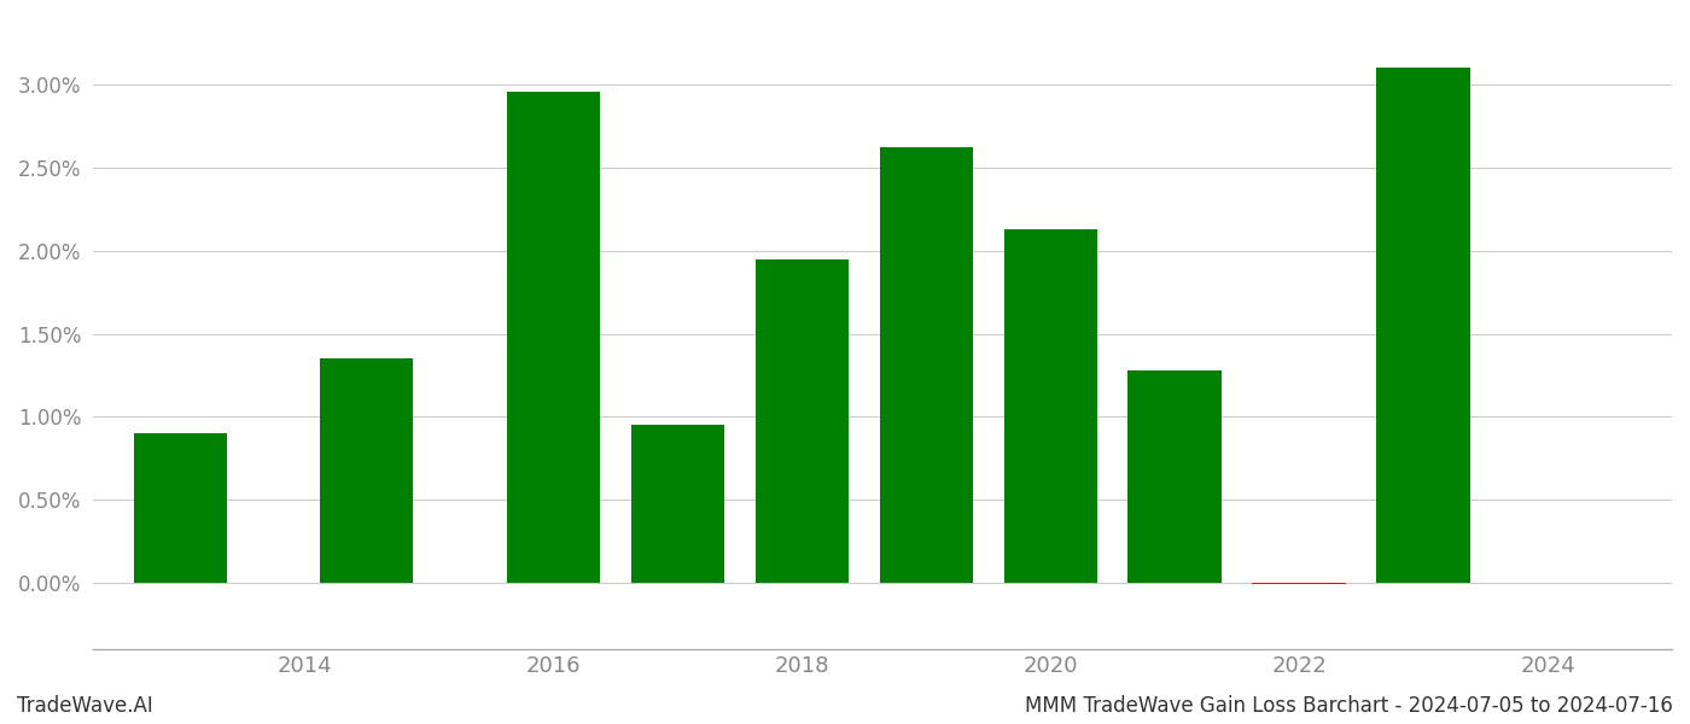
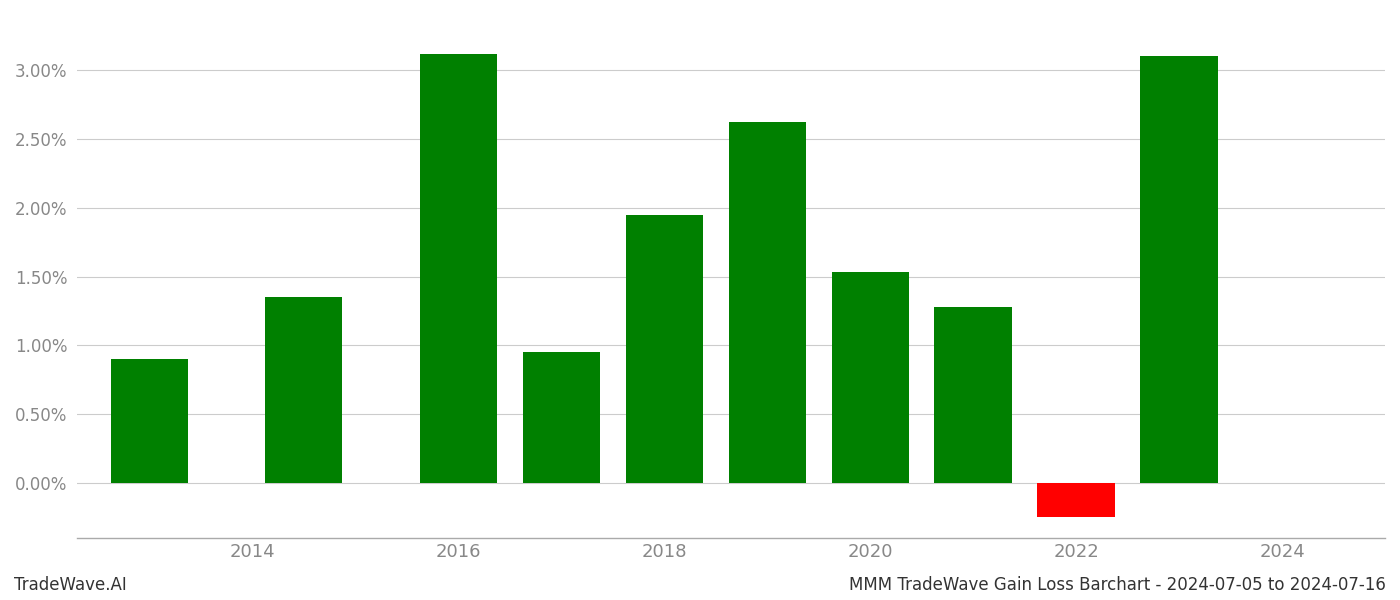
2016: 2.96% -> 3.12%
2020: 2.13% -> 1.53%
2022: -0.01% -> -0.25%
